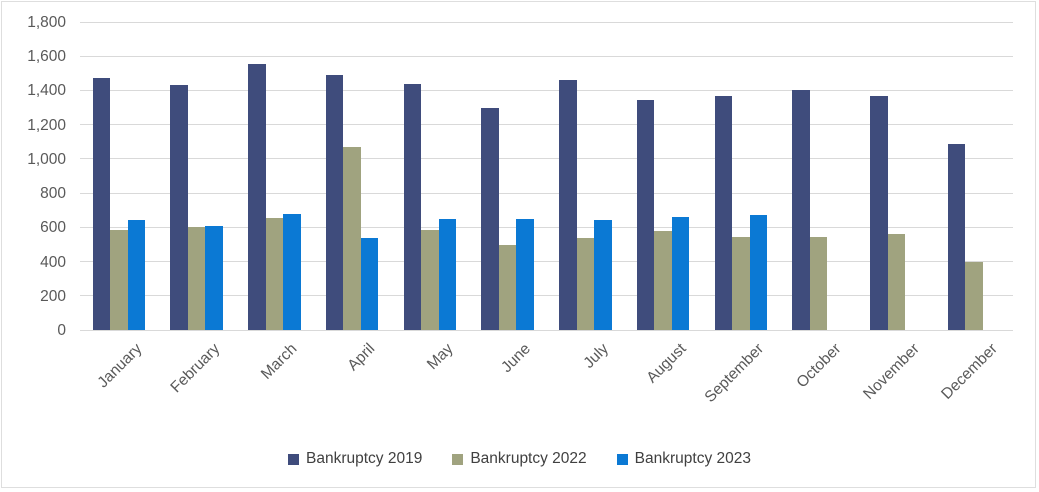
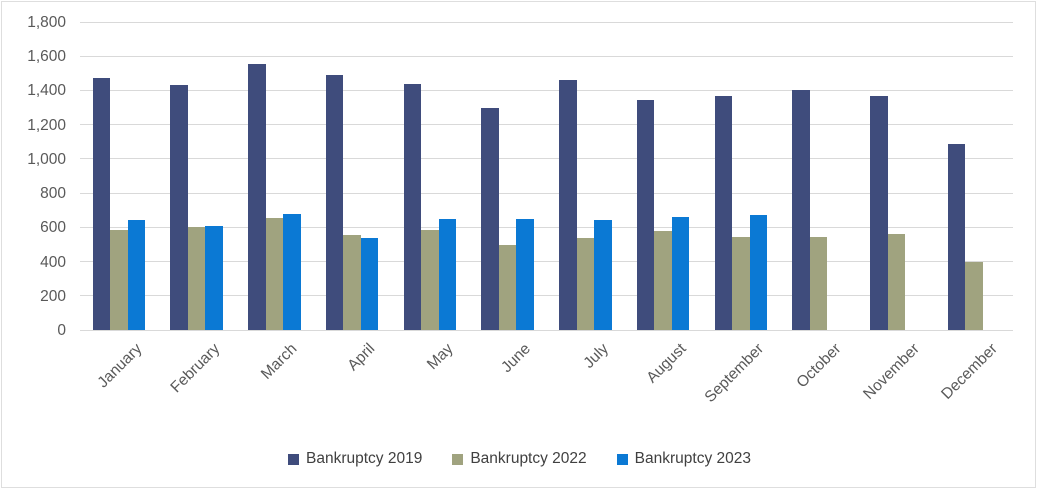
Bankruptcy 2022/April: 1070 -> 560
